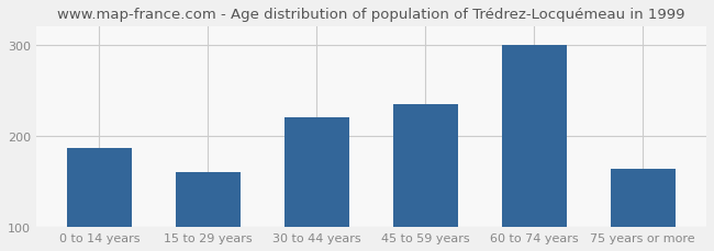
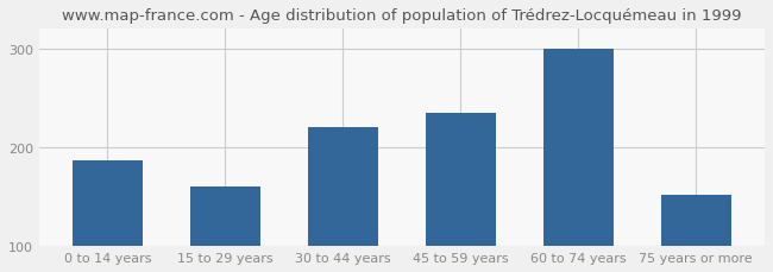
75 years or more: 164 -> 152
